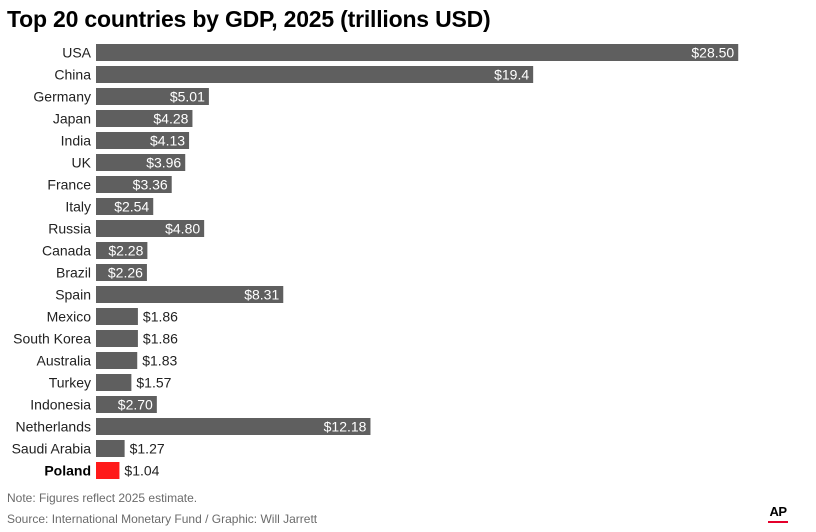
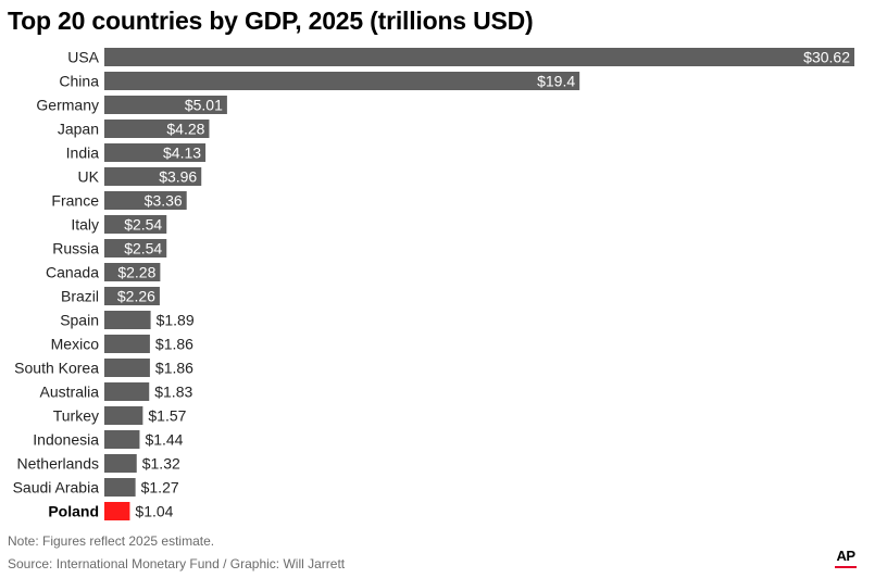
USA: $28.50 -> $30.62
Russia: $4.80 -> $2.54
Spain: $8.31 -> $1.89
Indonesia: $2.70 -> $1.44
Netherlands: $12.18 -> $1.32
